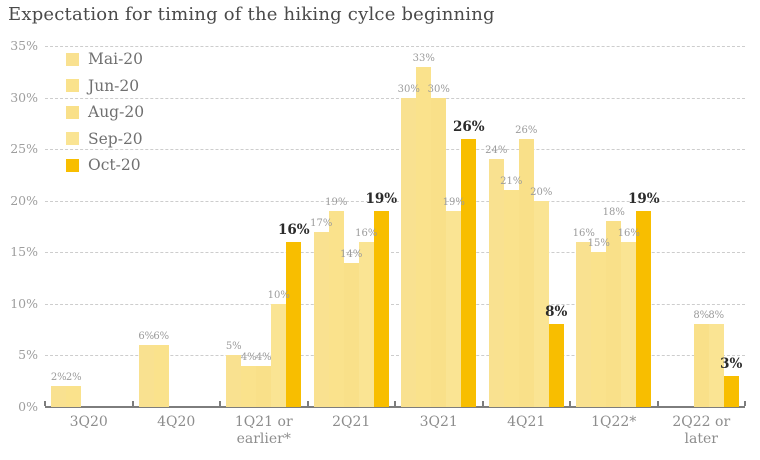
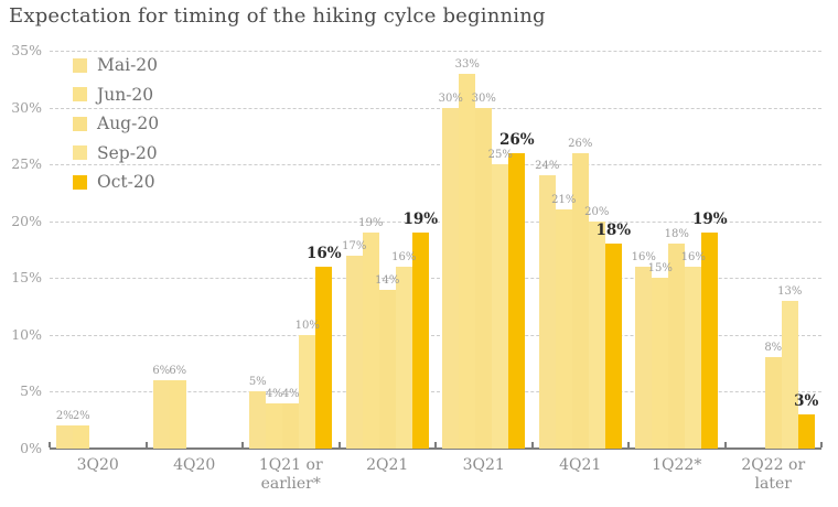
Sep-20/3Q21: 19% -> 25%
Oct-20/4Q21: 8% -> 18%
Sep-20/2Q22 or later: 8% -> 13%
